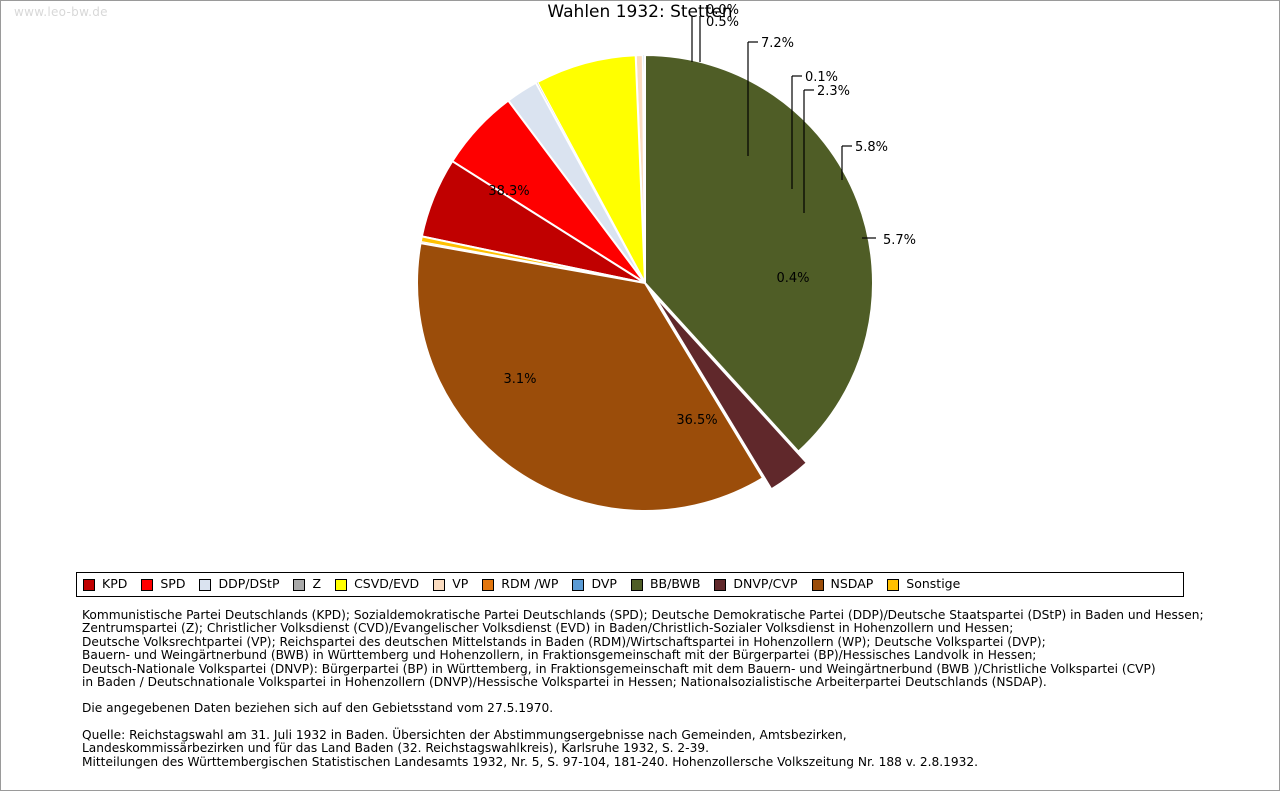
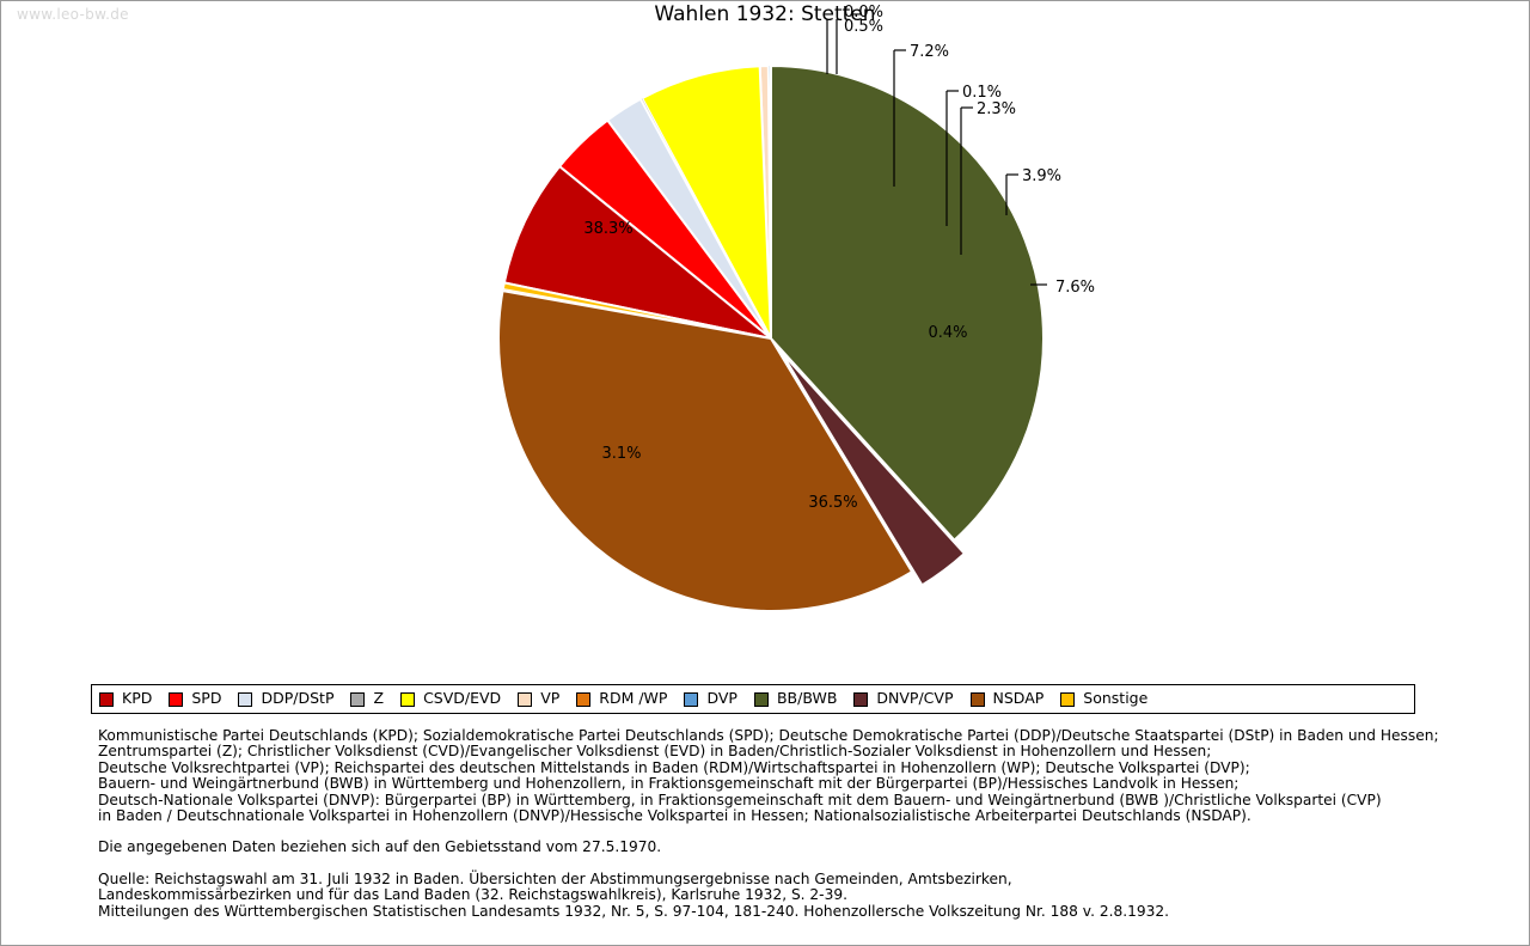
KPD: 5.7% -> 7.6%
SPD: 5.8% -> 3.9%
